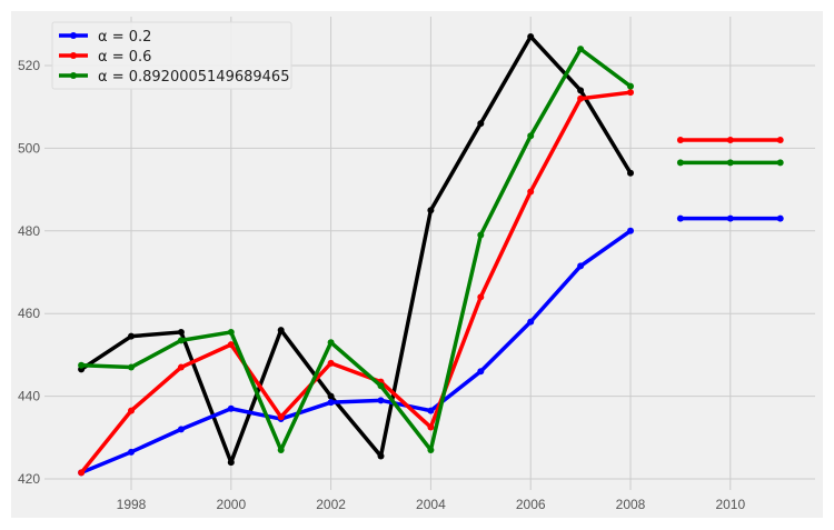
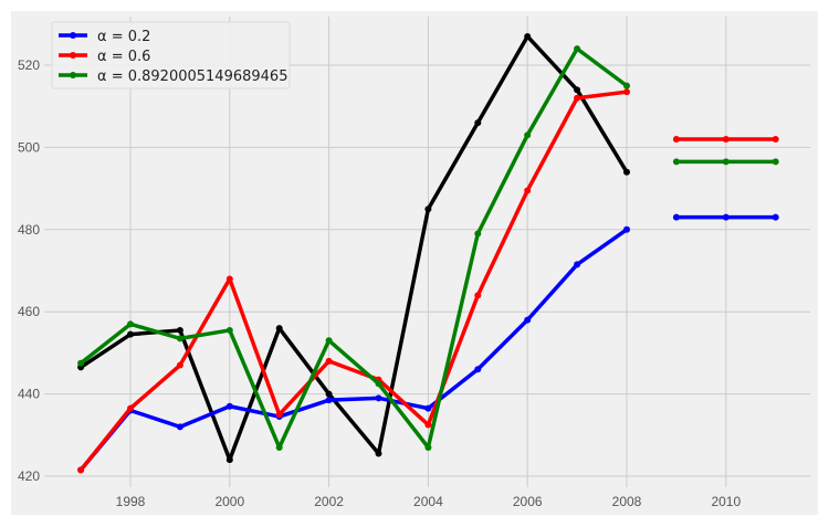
α = 0.2/1998: 426 -> 436
α = 0.8920005149689465/1998: 447 -> 457
α = 0.6/2000: 452 -> 468
